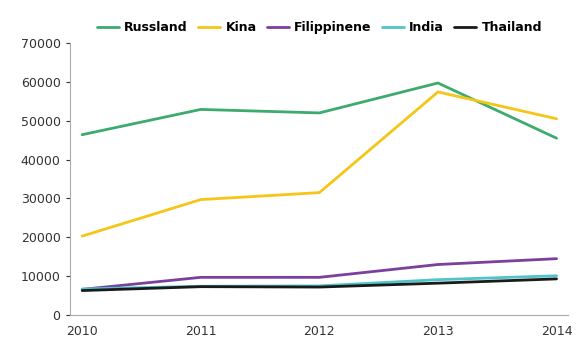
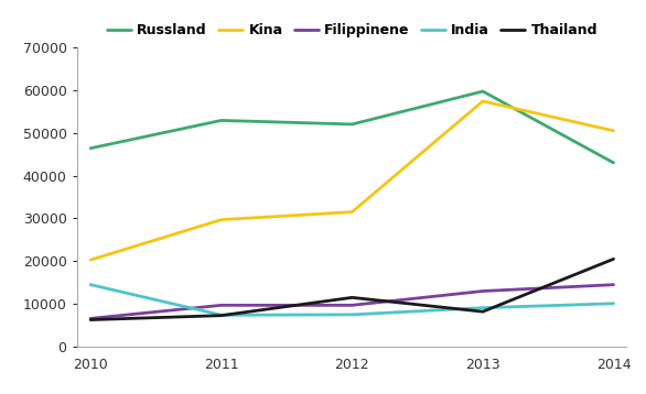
India/2010: 6700 -> 14500
Thailand/2012: 7200 -> 11500
Russland/2014: 45500 -> 43000
Thailand/2014: 9300 -> 20500
